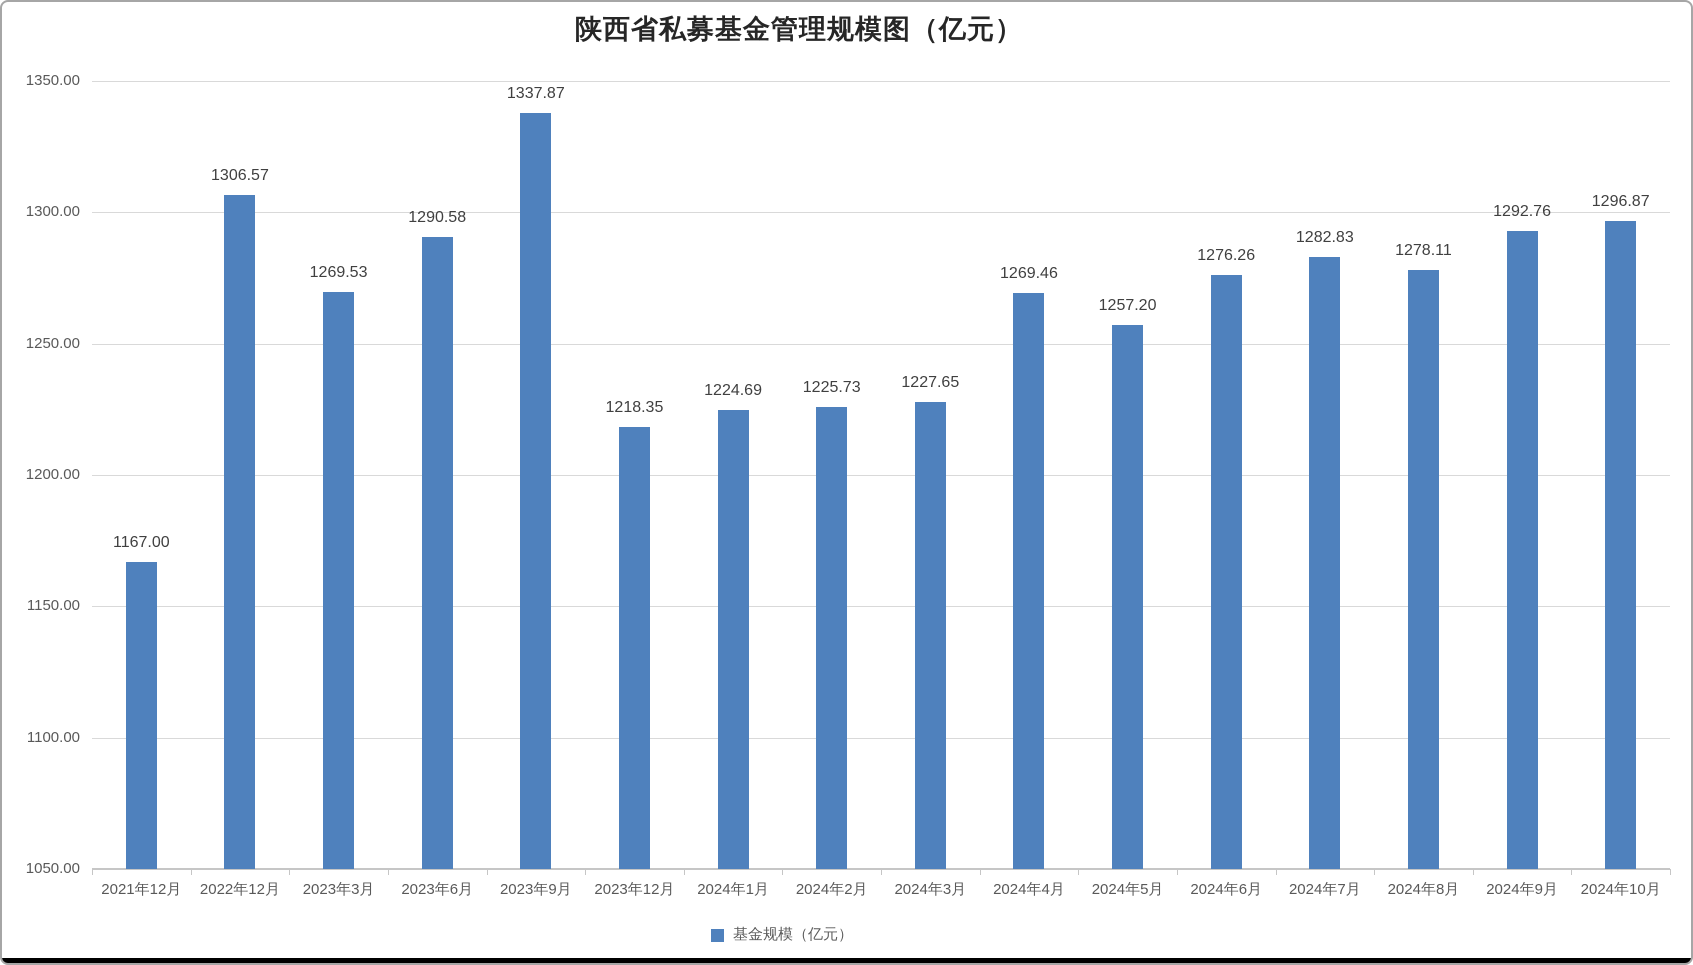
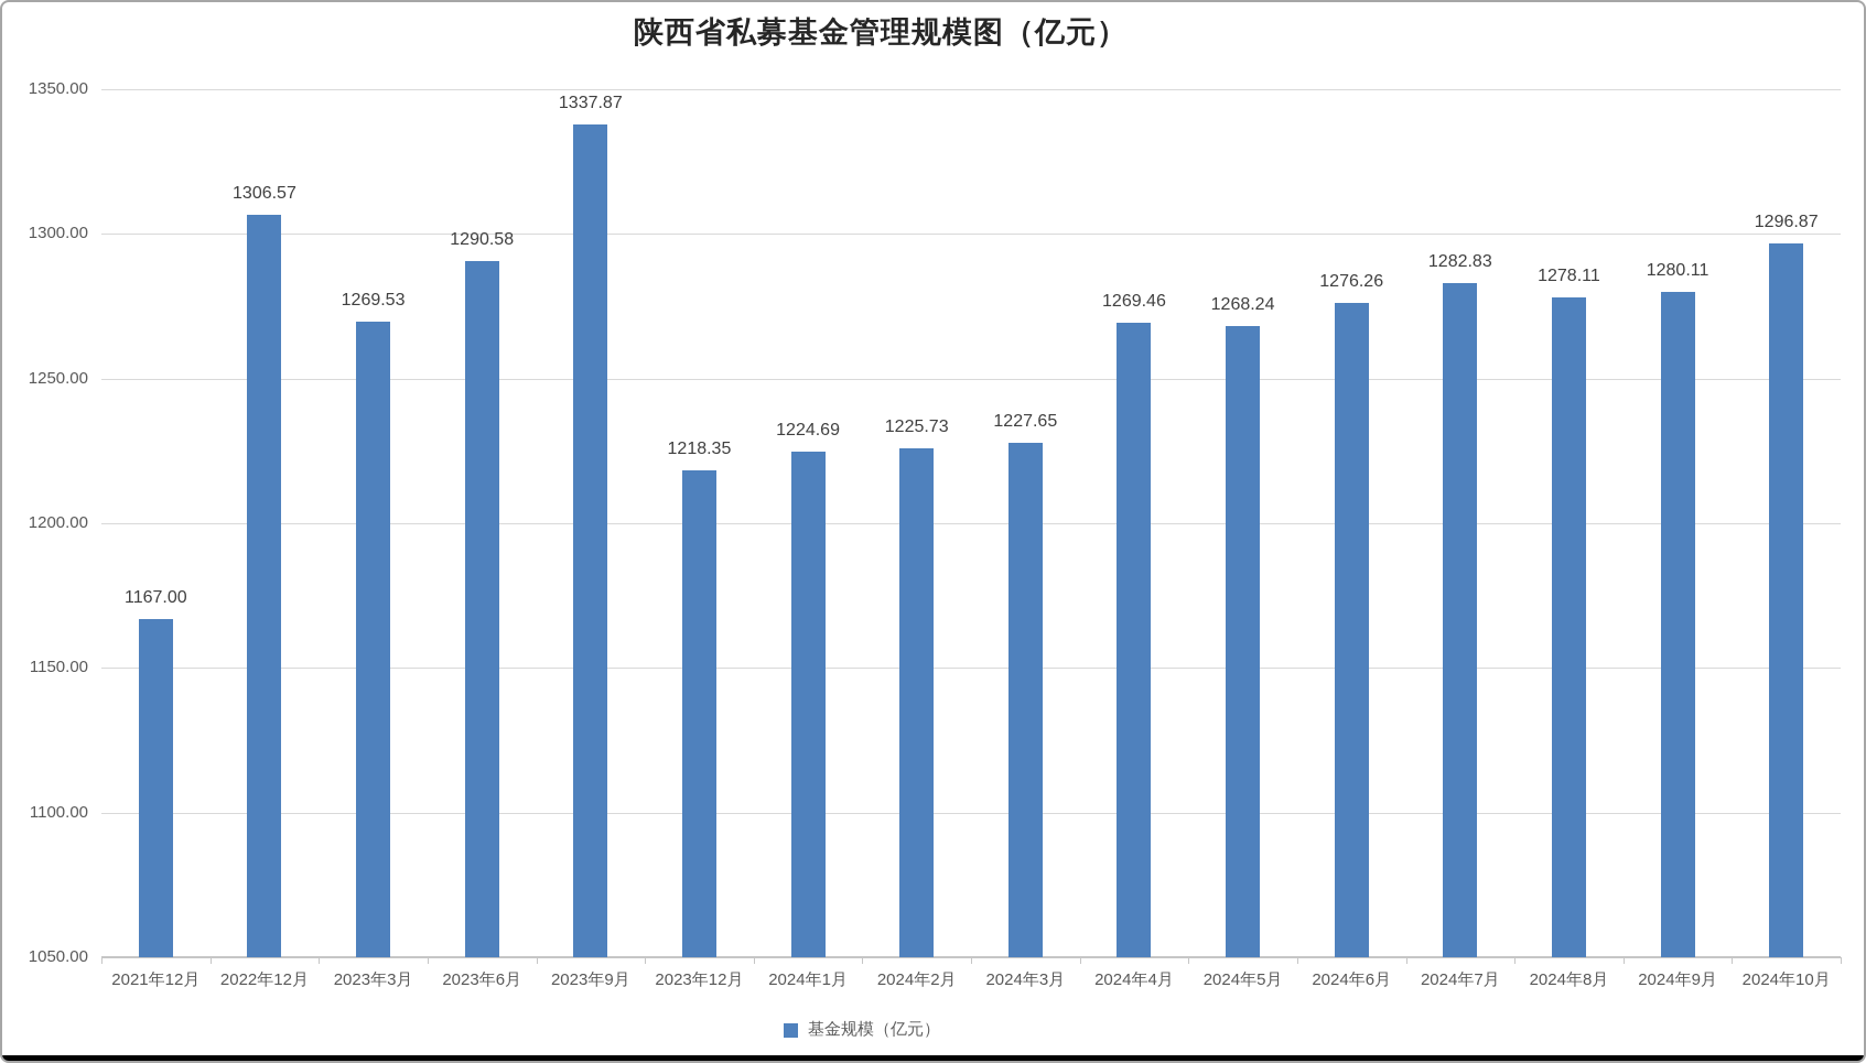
2024年5月: 1257.20 -> 1268.24
2024年9月: 1292.76 -> 1280.11
